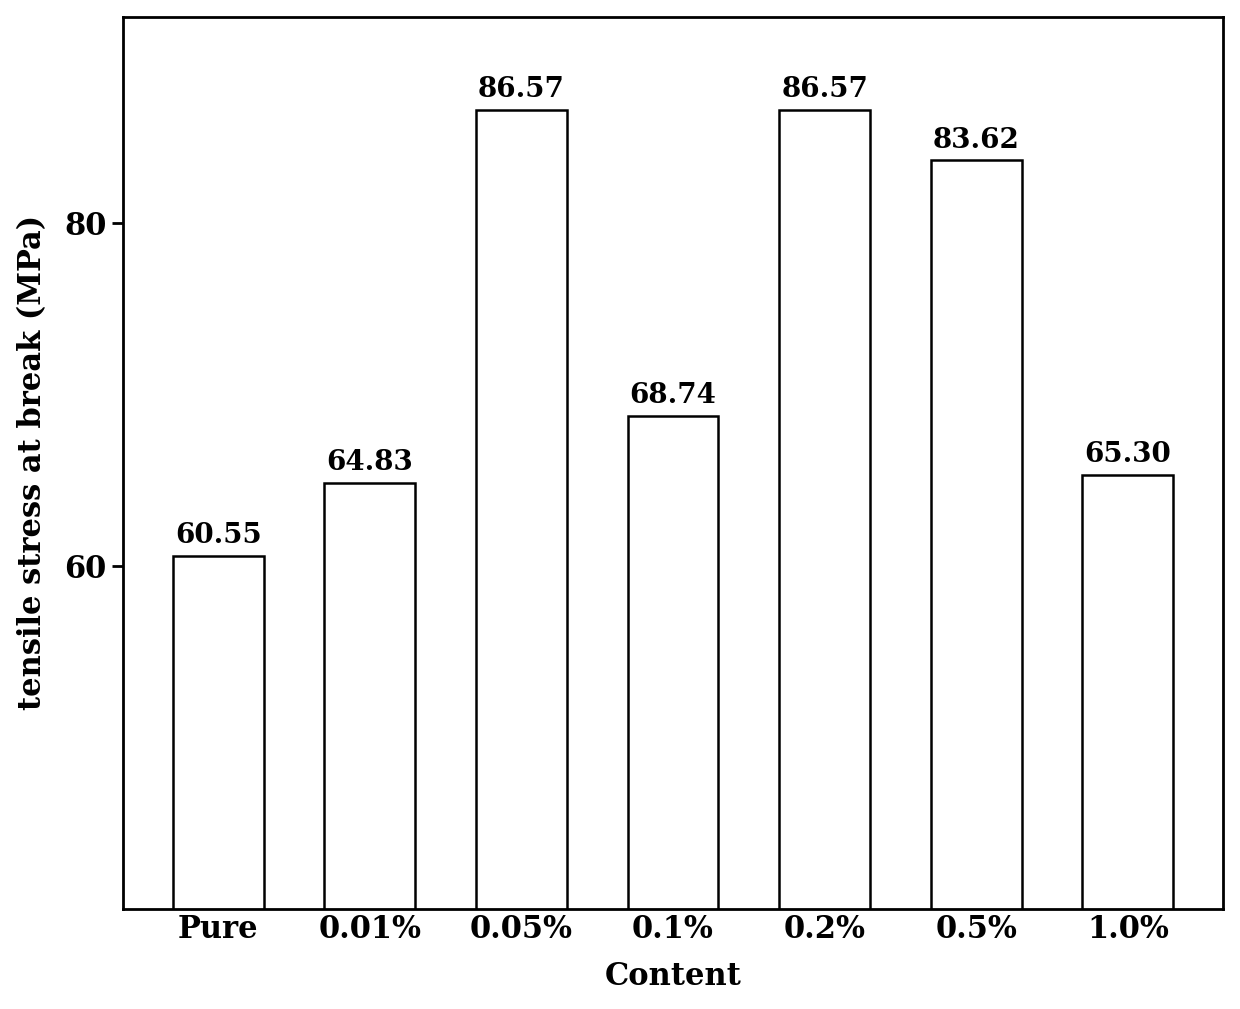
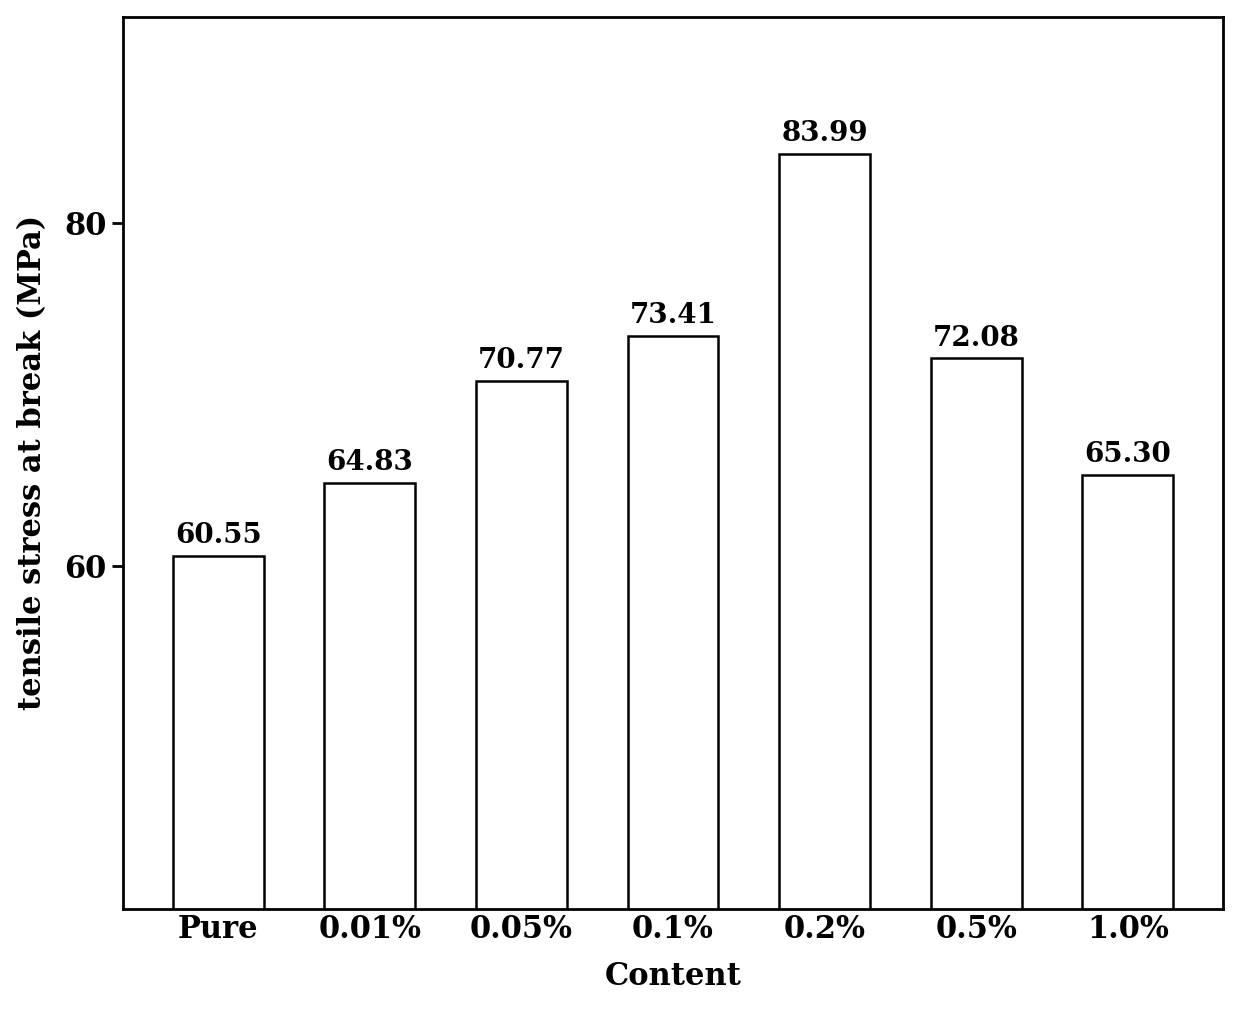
0.05%: 86.57 -> 70.77
0.1%: 68.74 -> 73.41
0.2%: 86.57 -> 83.99
0.5%: 83.62 -> 72.08
